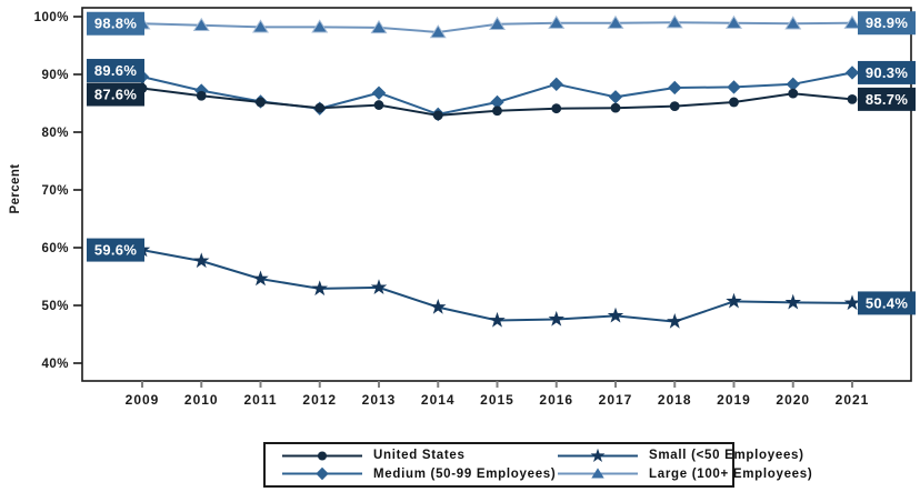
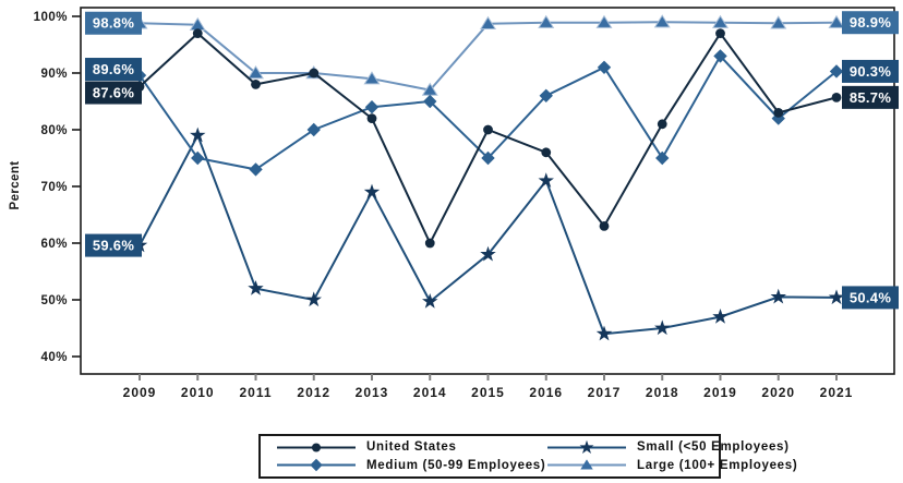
United States/2010: 86% -> 97%
Medium (50-99 Employees)/2010: 87% -> 75%
Small (<50 Employees)/2010: 58% -> 79%
United States/2011: 85% -> 88%
Medium (50-99 Employees)/2011: 85% -> 73%
Small (<50 Employees)/2011: 55% -> 52%
Large (100+ Employees)/2011: 98% -> 90%
United States/2012: 84% -> 90%
Medium (50-99 Employees)/2012: 84% -> 80%
Small (<50 Employees)/2012: 53% -> 50%
Large (100+ Employees)/2012: 98% -> 90%
United States/2013: 85% -> 82%
Medium (50-99 Employees)/2013: 87% -> 84%
Small (<50 Employees)/2013: 53% -> 69%
Large (100+ Employees)/2013: 98% -> 89%
United States/2014: 83% -> 60%
Medium (50-99 Employees)/2014: 83% -> 85%
Large (100+ Employees)/2014: 97% -> 87%
United States/2015: 84% -> 80%
Medium (50-99 Employees)/2015: 85% -> 75%
Small (<50 Employees)/2015: 47% -> 58%
United States/2016: 84% -> 76%
Medium (50-99 Employees)/2016: 88% -> 86%
Small (<50 Employees)/2016: 48% -> 71%
United States/2017: 84% -> 63%
Medium (50-99 Employees)/2017: 86% -> 91%
Small (<50 Employees)/2017: 48% -> 44%
United States/2018: 84% -> 81%
Medium (50-99 Employees)/2018: 88% -> 75%
Small (<50 Employees)/2018: 47% -> 45%
United States/2019: 85% -> 97%
Medium (50-99 Employees)/2019: 88% -> 93%
Small (<50 Employees)/2019: 51% -> 47%
United States/2020: 87% -> 83%
Medium (50-99 Employees)/2020: 88% -> 82%
